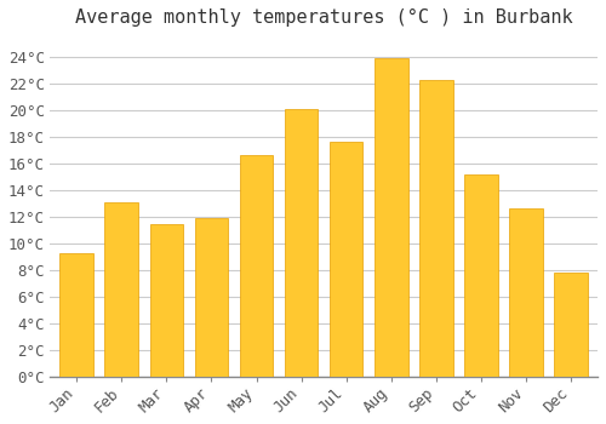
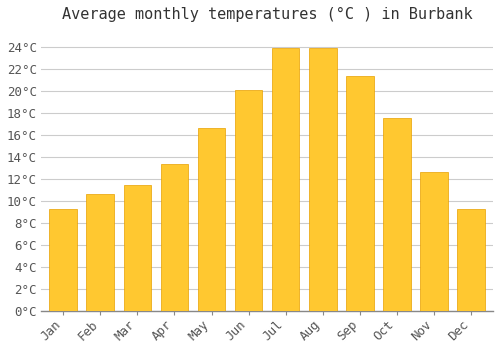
Feb: 13.1°C -> 10.6°C
Apr: 11.9°C -> 13.3°C
Jul: 17.6°C -> 23.9°C
Sep: 22.2°C -> 21.3°C
Oct: 15.2°C -> 17.5°C
Dec: 7.8°C -> 9.3°C
